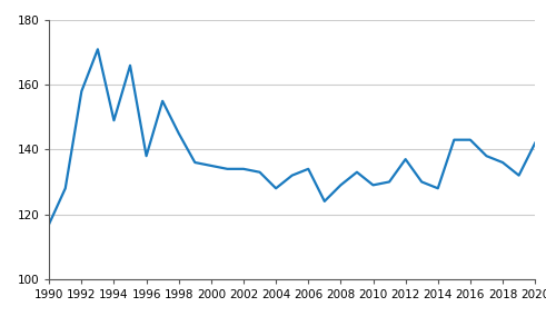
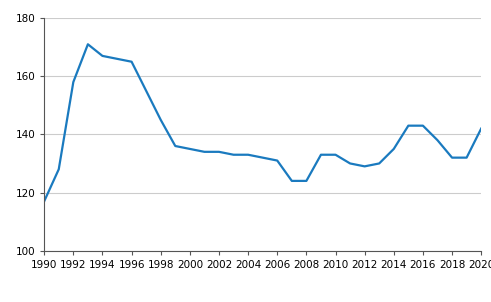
1994: 149 -> 167
1996: 138 -> 165
2004: 128 -> 133
2006: 134 -> 131
2008: 129 -> 124
2010: 129 -> 133
2012: 137 -> 129
2014: 128 -> 135
2018: 136 -> 132
